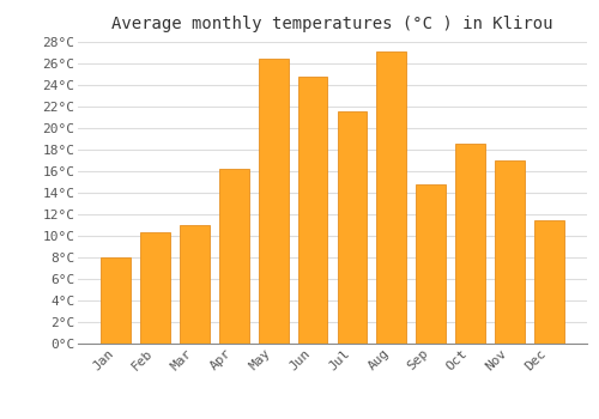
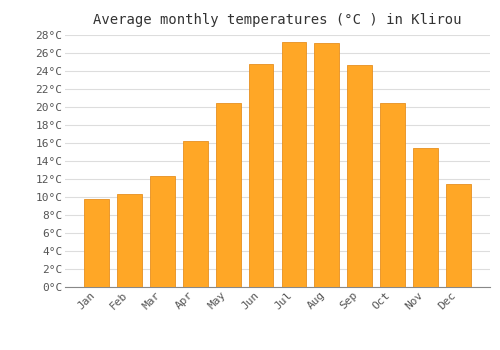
Jan: 8.0°C -> 9.8°C
Mar: 11.0°C -> 12.3°C
May: 26.4°C -> 20.5°C
Jul: 21.6°C -> 27.2°C
Sep: 14.8°C -> 24.7°C
Oct: 18.6°C -> 20.4°C
Nov: 17.0°C -> 15.4°C
